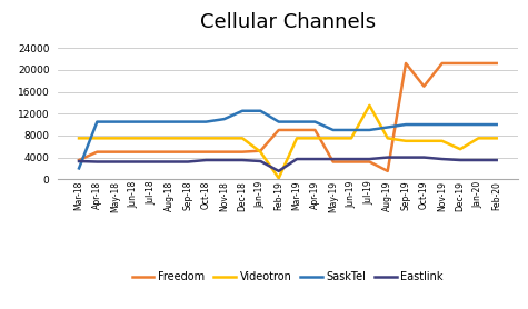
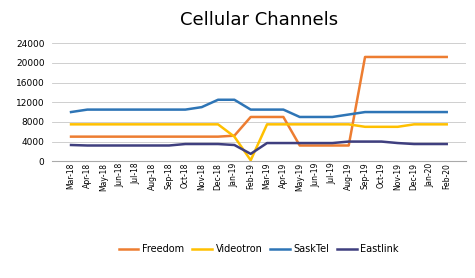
Freedom/Mar-18: 3500 -> 5000
SaskTel/Mar-18: 2000 -> 10000
Videotron/Jul-19: 13500 -> 7500
Freedom/Aug-19: 1500 -> 3200
Freedom/Oct-19: 17000 -> 21200
Videotron/Dec-19: 5500 -> 7500
